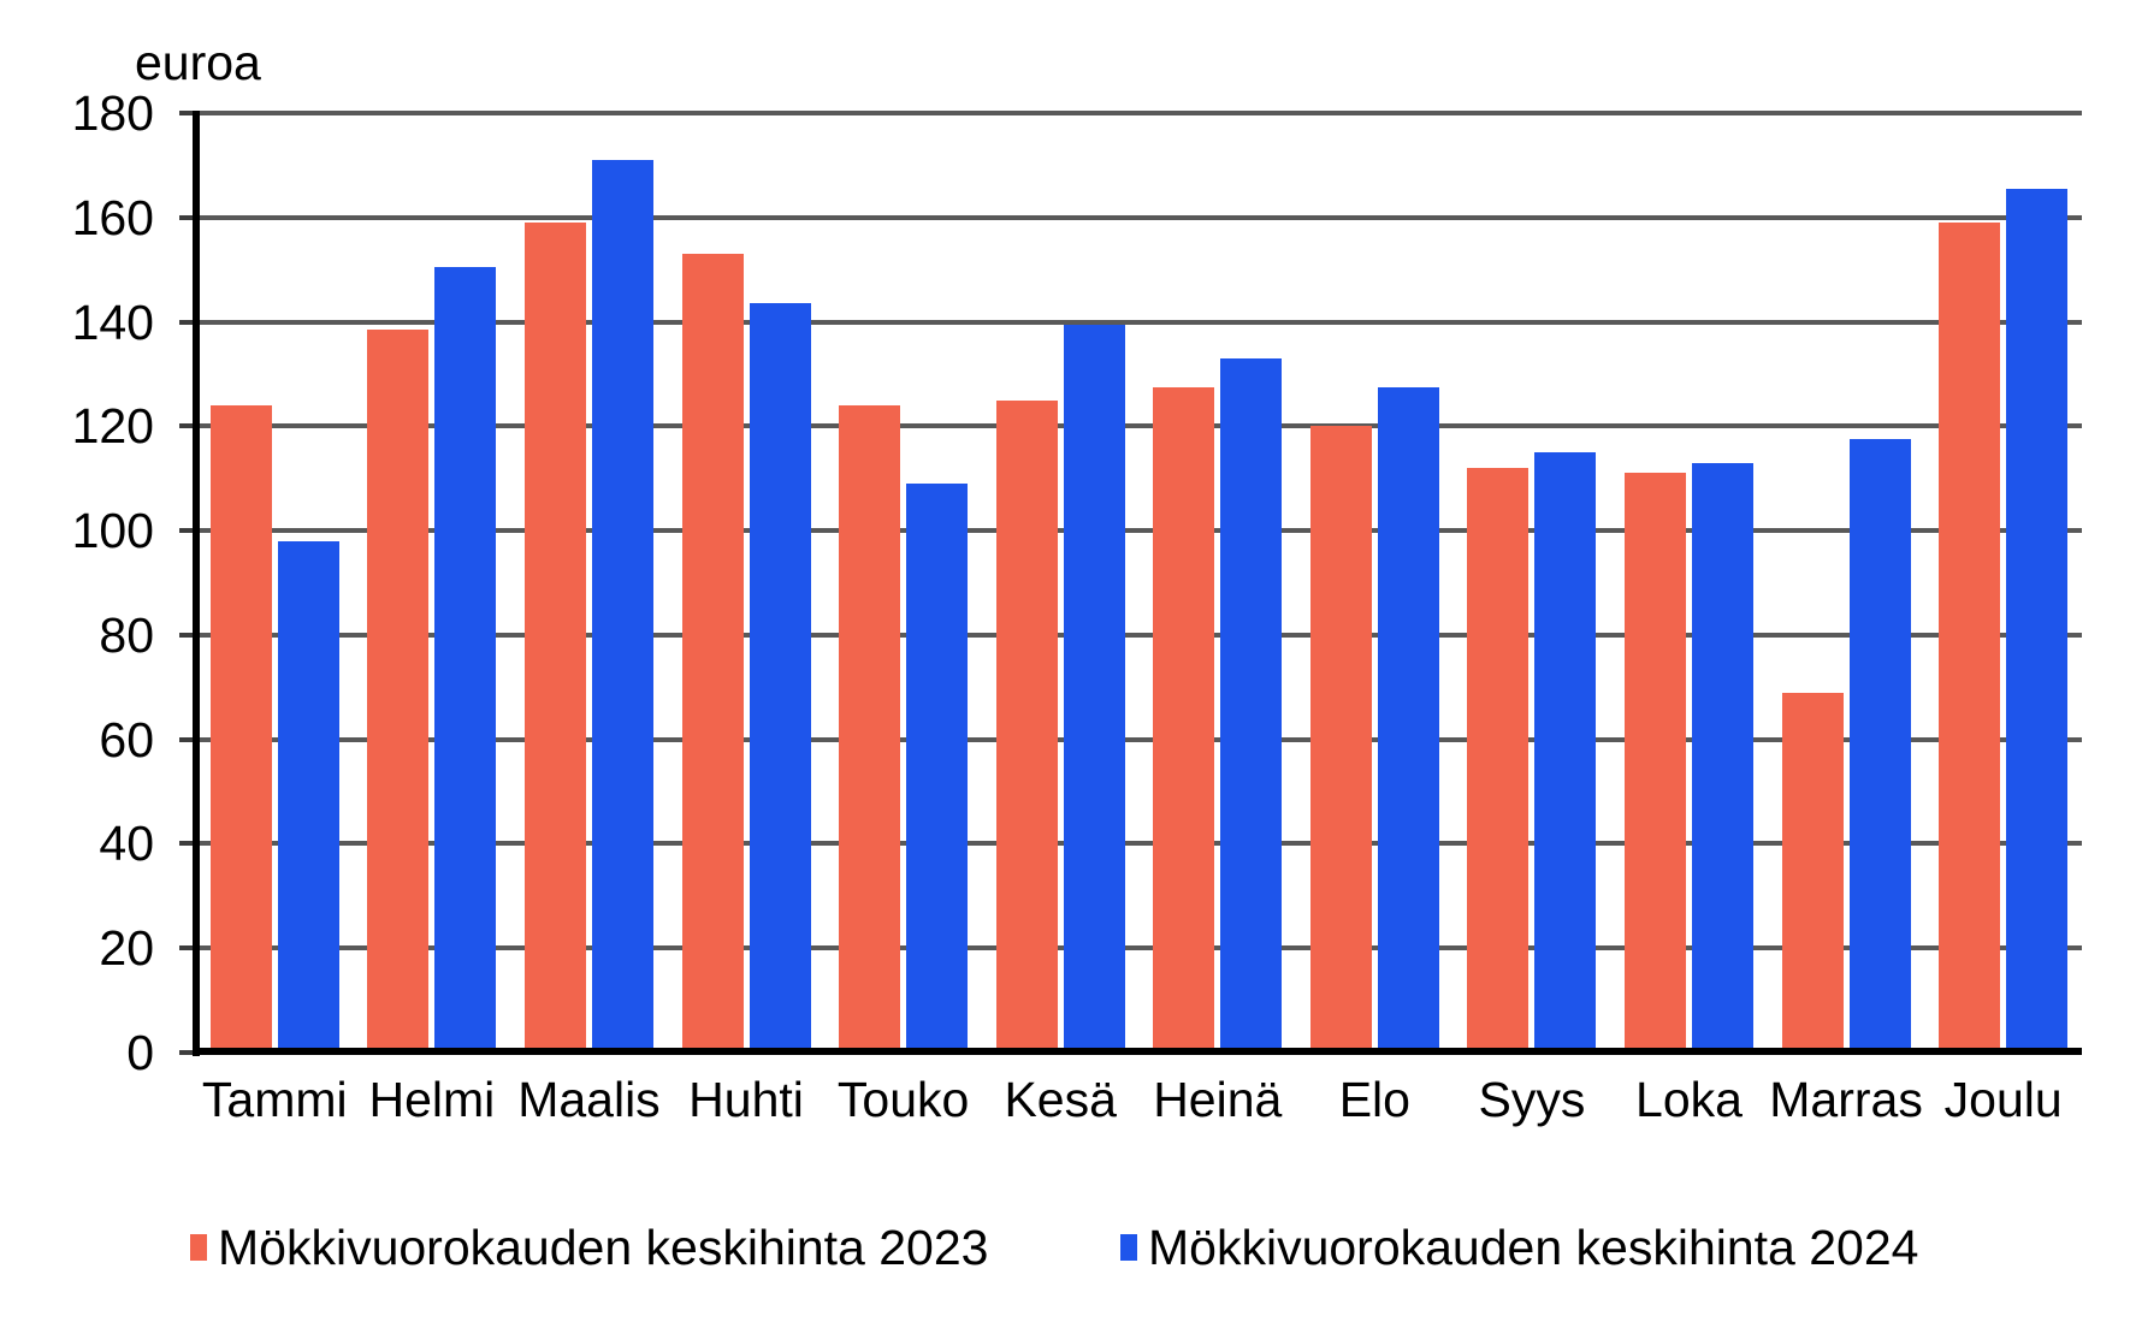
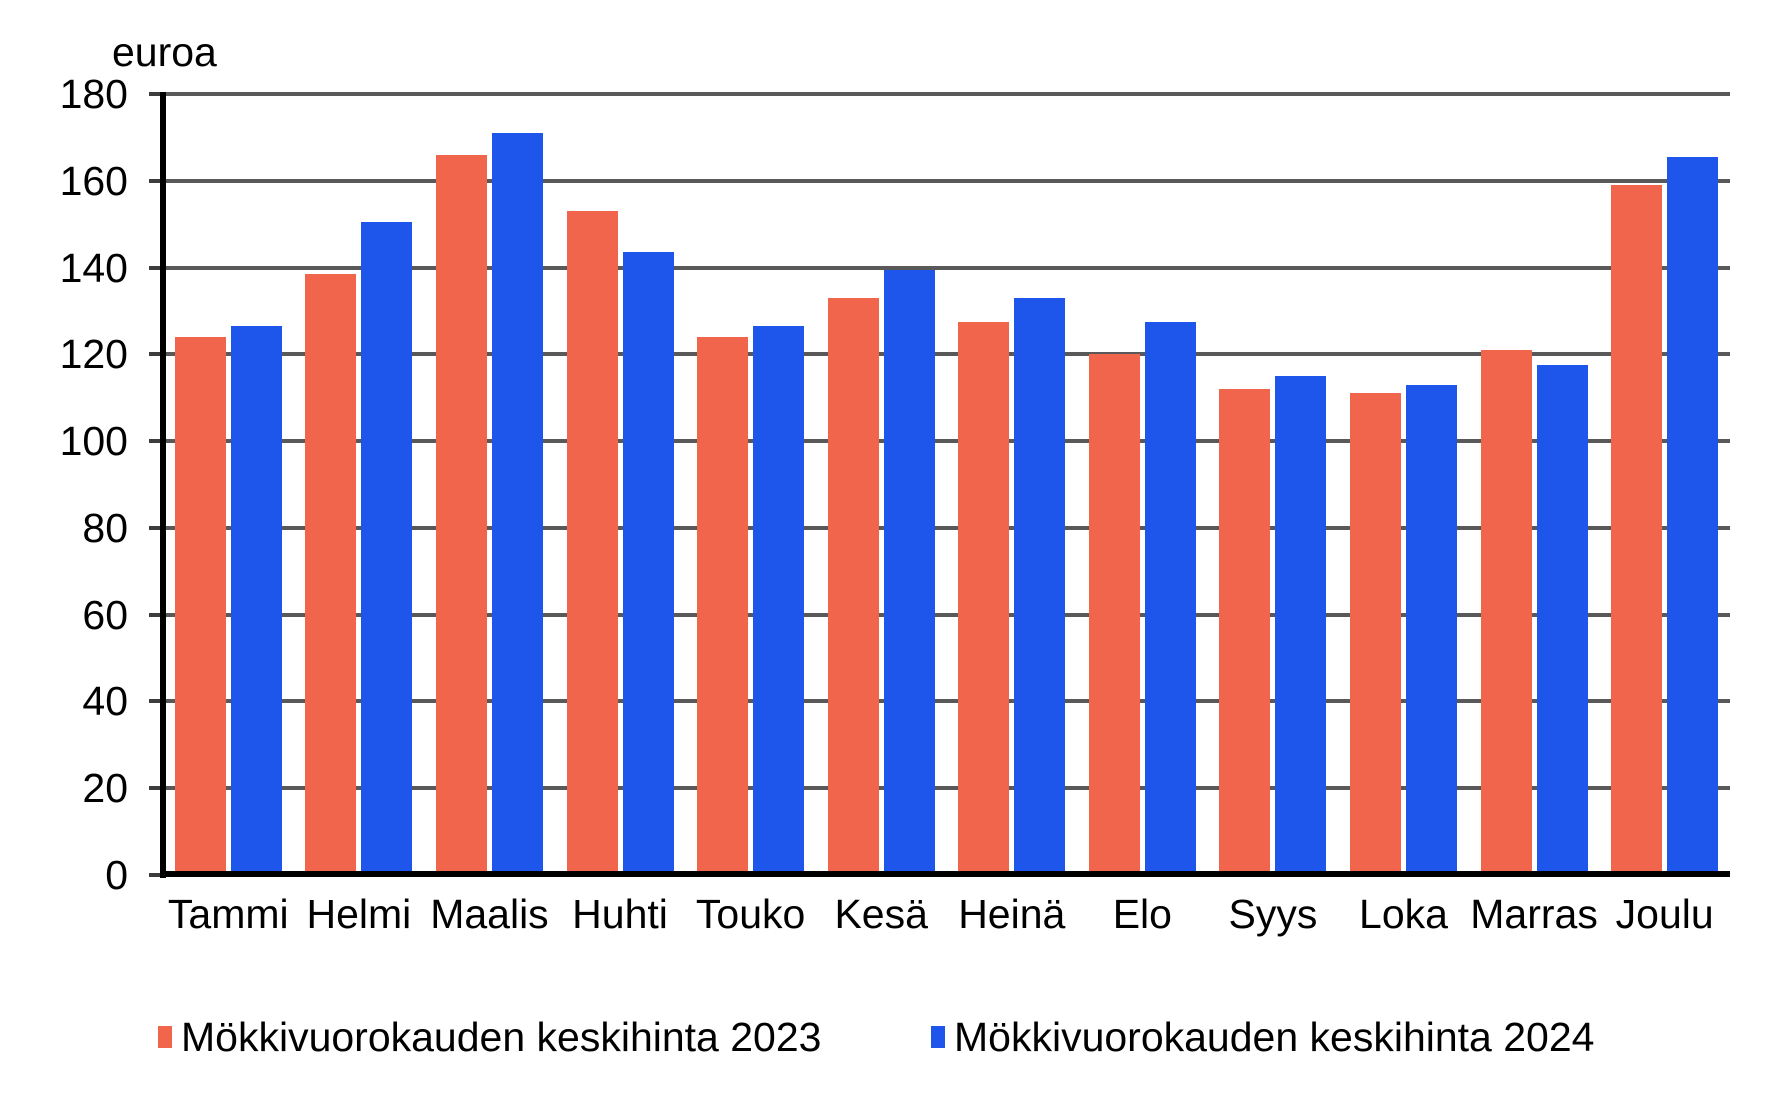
Mökkivuorokauden keskihinta 2024/Tammi: 98 -> 126
Mökkivuorokauden keskihinta 2023/Maalis: 159 -> 166
Mökkivuorokauden keskihinta 2024/Touko: 109 -> 126
Mökkivuorokauden keskihinta 2023/Kesä: 125 -> 133
Mökkivuorokauden keskihinta 2023/Marras: 69 -> 121
